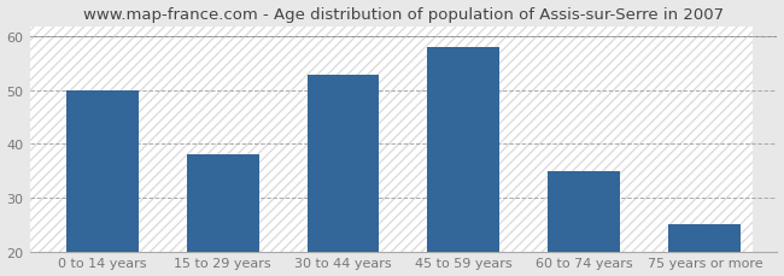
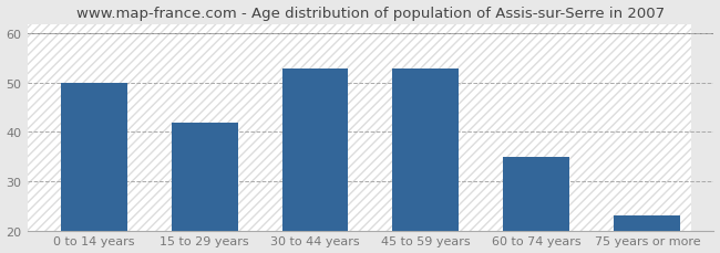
15 to 29 years: 38 -> 42
45 to 59 years: 58 -> 53
75 years or more: 25 -> 23
